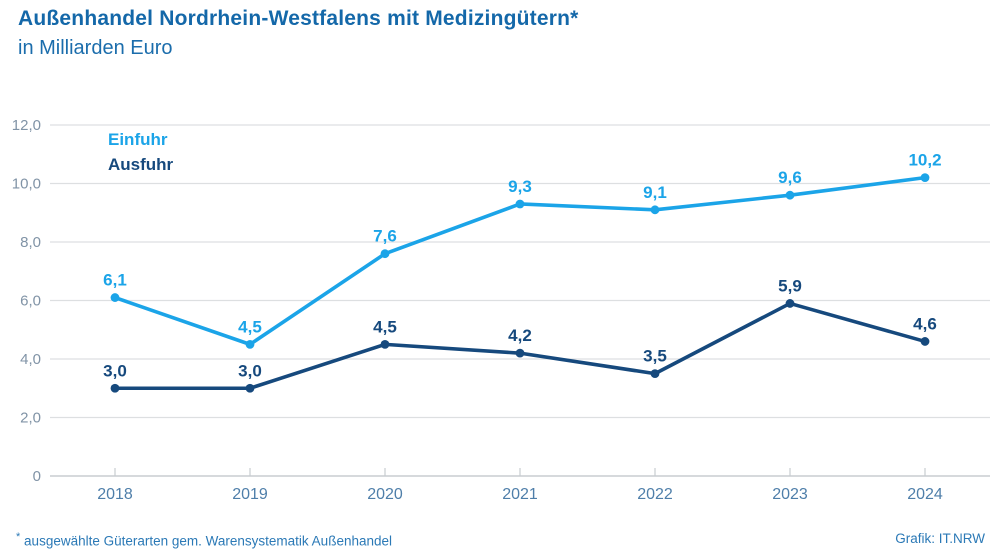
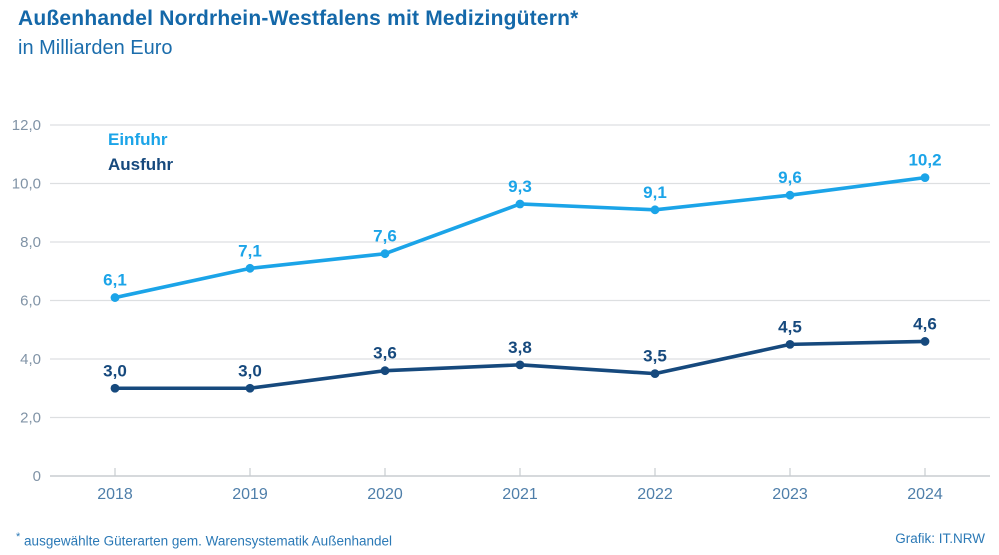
Einfuhr/2019: 4,5 -> 7,1
Ausfuhr/2020: 4,5 -> 3,6
Ausfuhr/2021: 4,2 -> 3,8
Ausfuhr/2023: 5,9 -> 4,5
